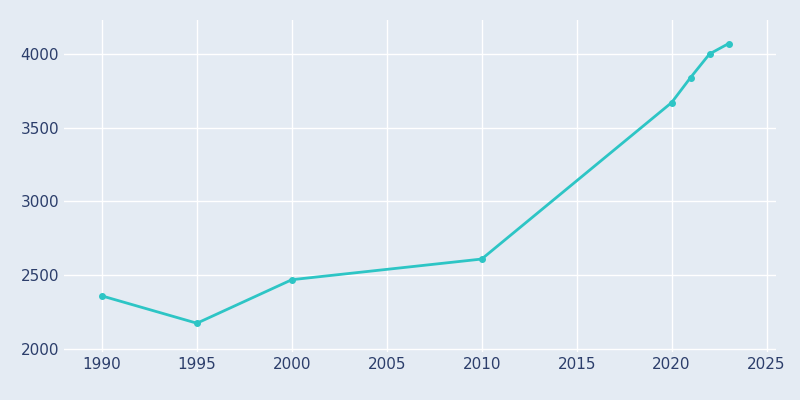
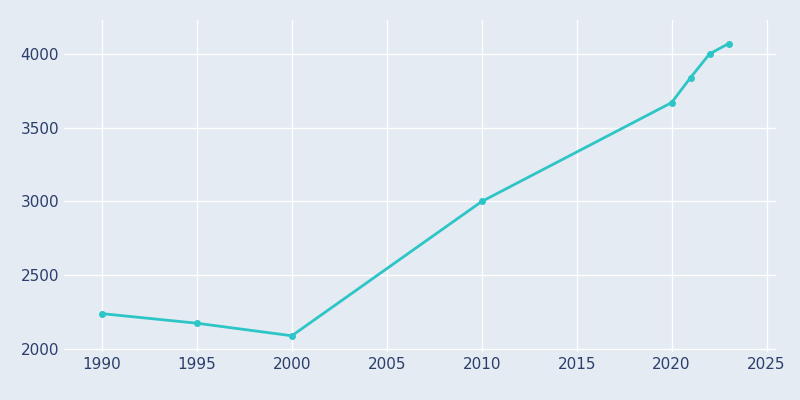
1990: 2360 -> 2240
2000: 2470 -> 2090
2010: 2610 -> 3000
